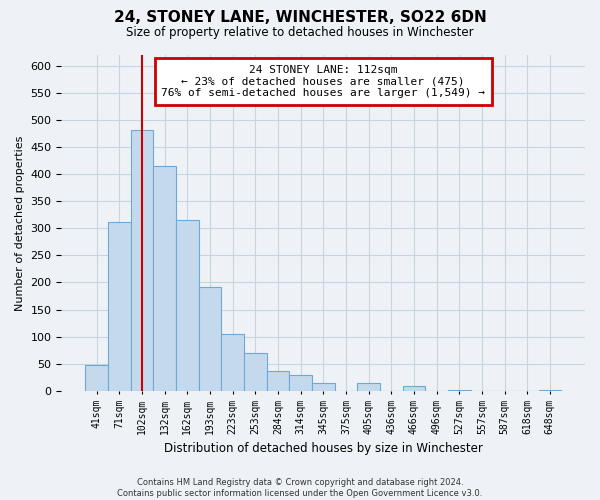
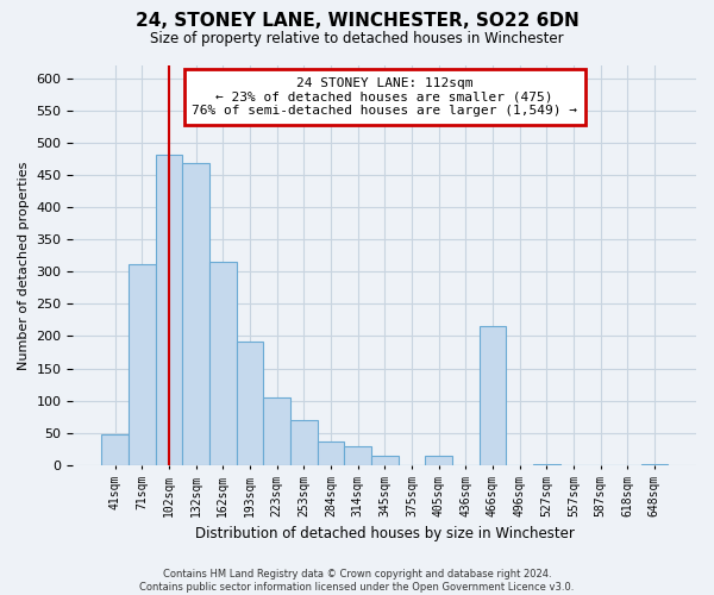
132sqm: 415 -> 468
466sqm: 8 -> 216
